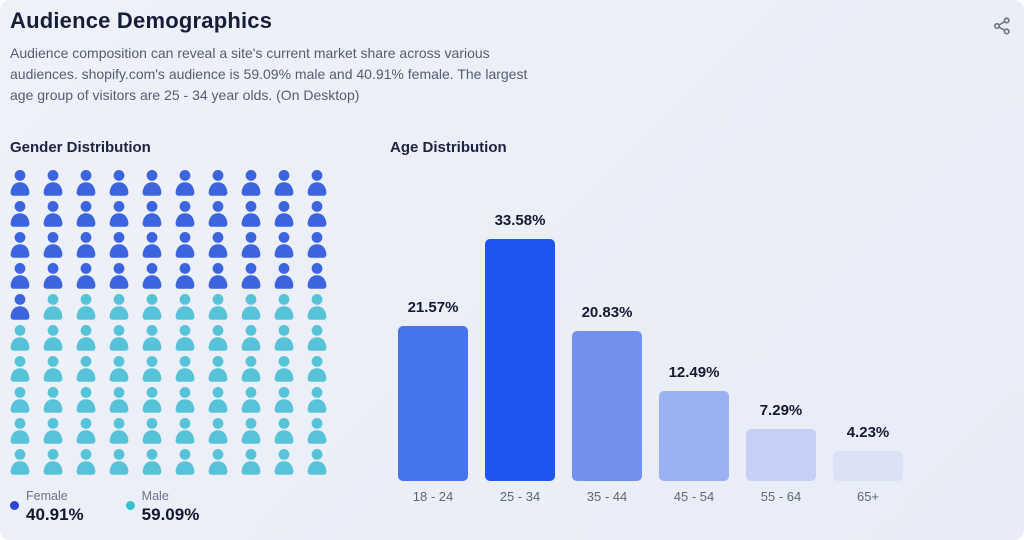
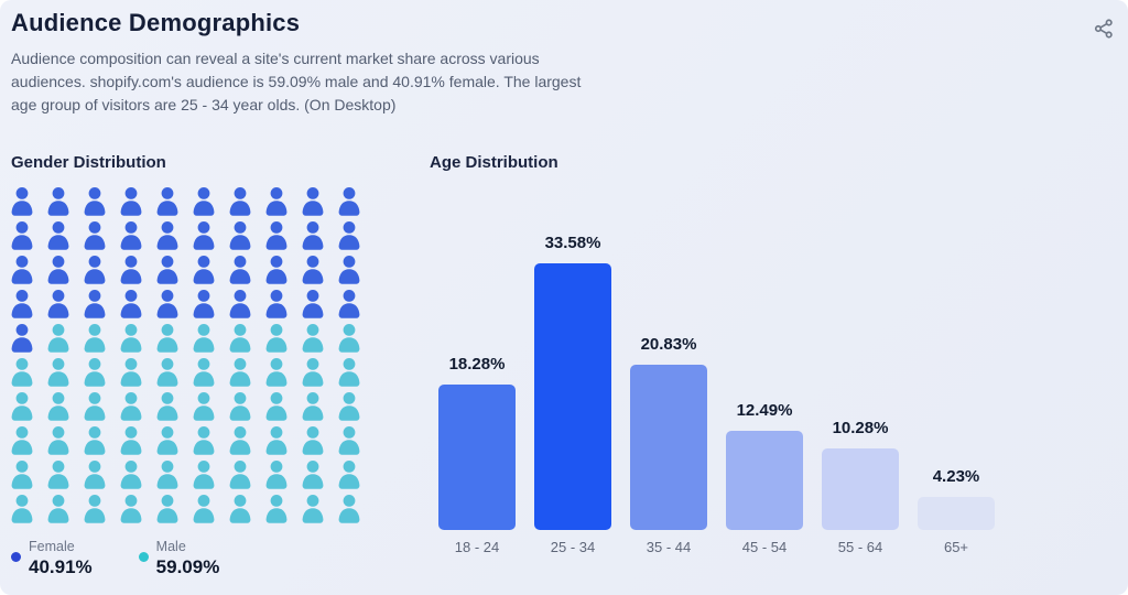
Age Distribution/18 - 24: 21.57% -> 18.28%
Age Distribution/55 - 64: 7.29% -> 10.28%
